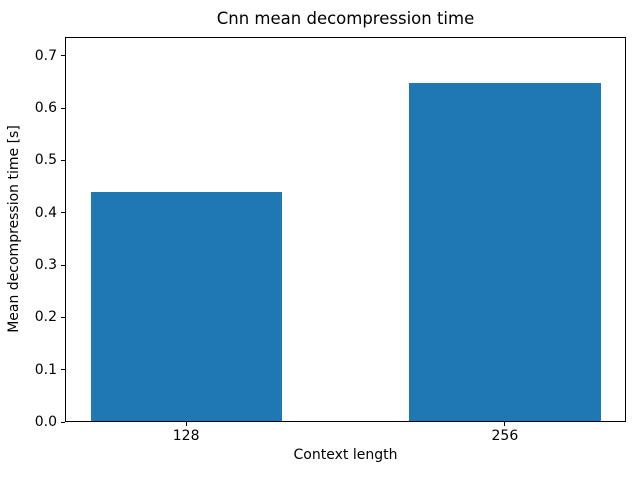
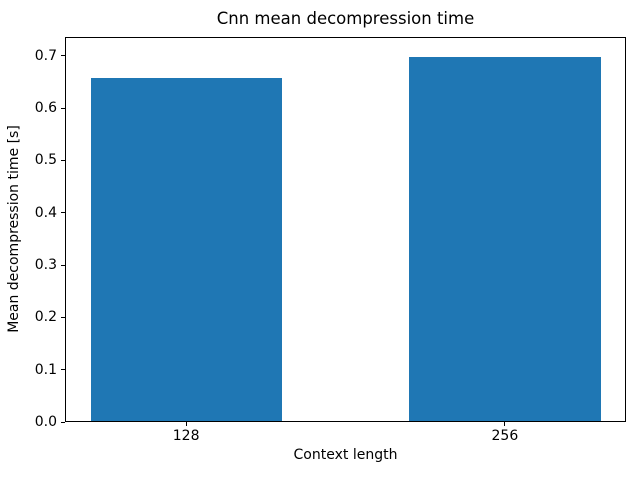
128: 0.44 -> 0.66
256: 0.65 -> 0.70
